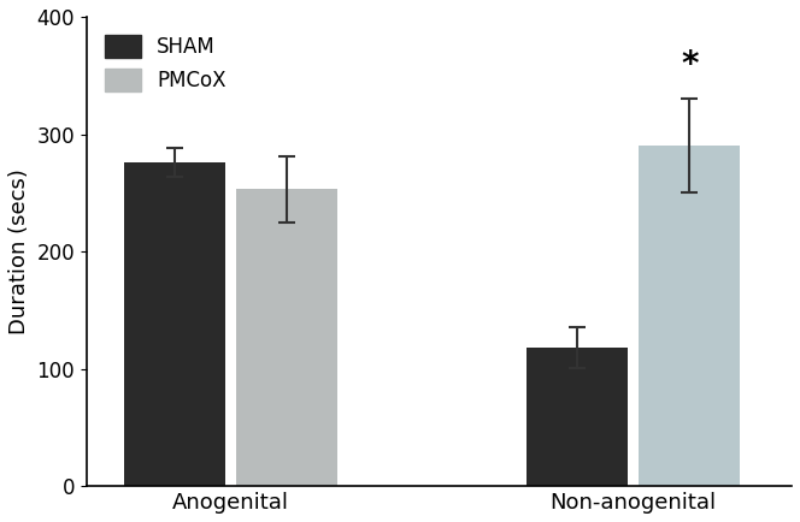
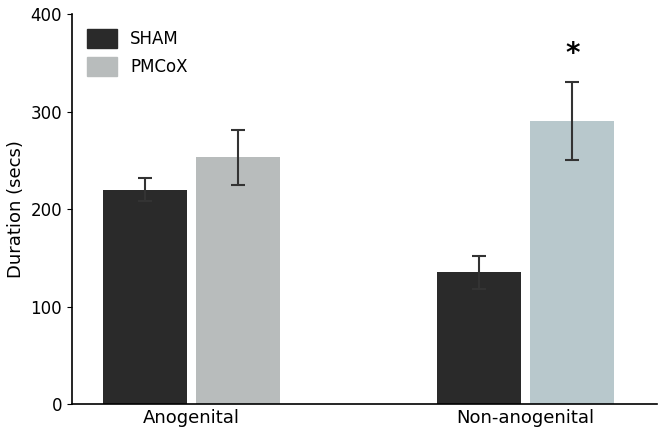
SHAM/Anogenital: 276 -> 220
SHAM/Non-anogenital: 118 -> 135
